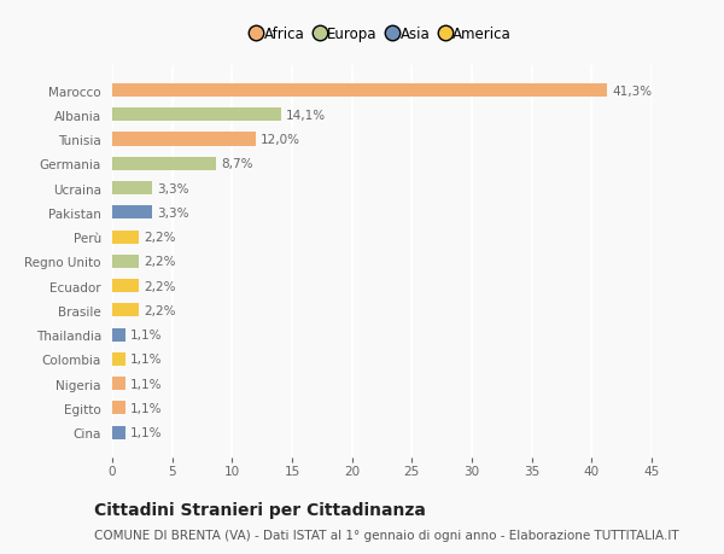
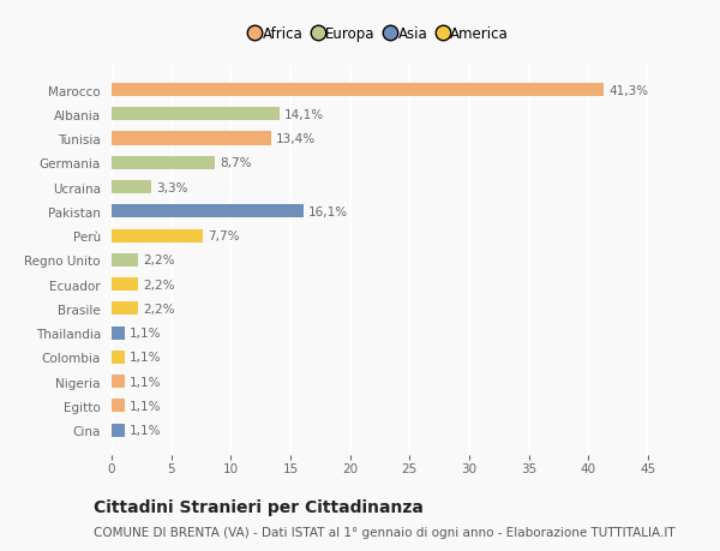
Tunisia: 12,0% -> 13,4%
Pakistan: 3,3% -> 16,1%
Perù: 2,2% -> 7,7%
